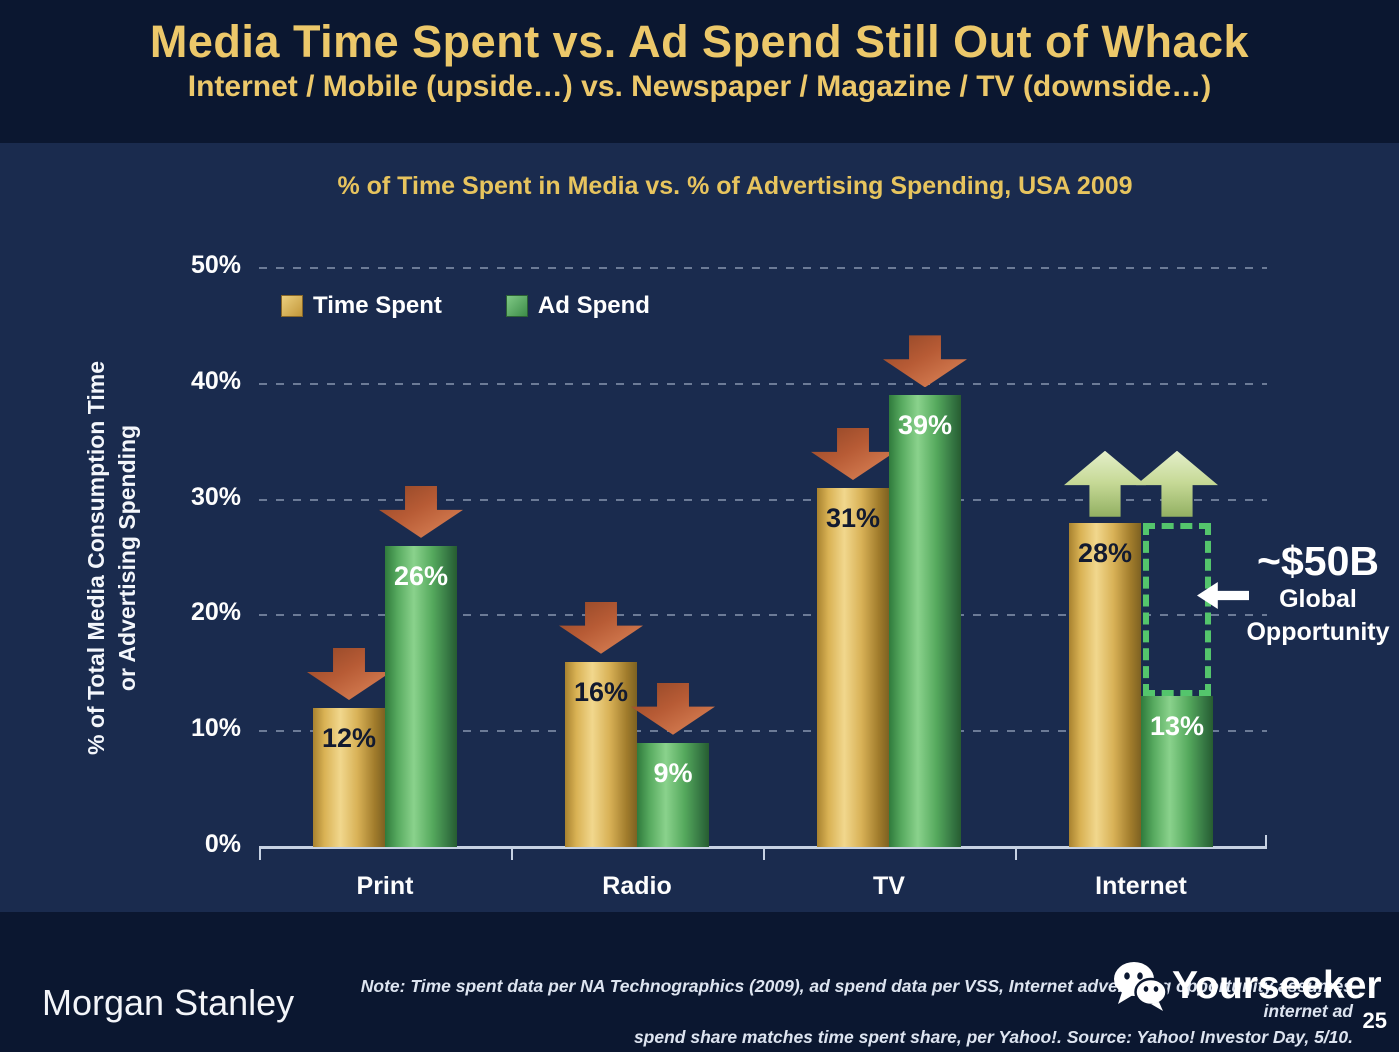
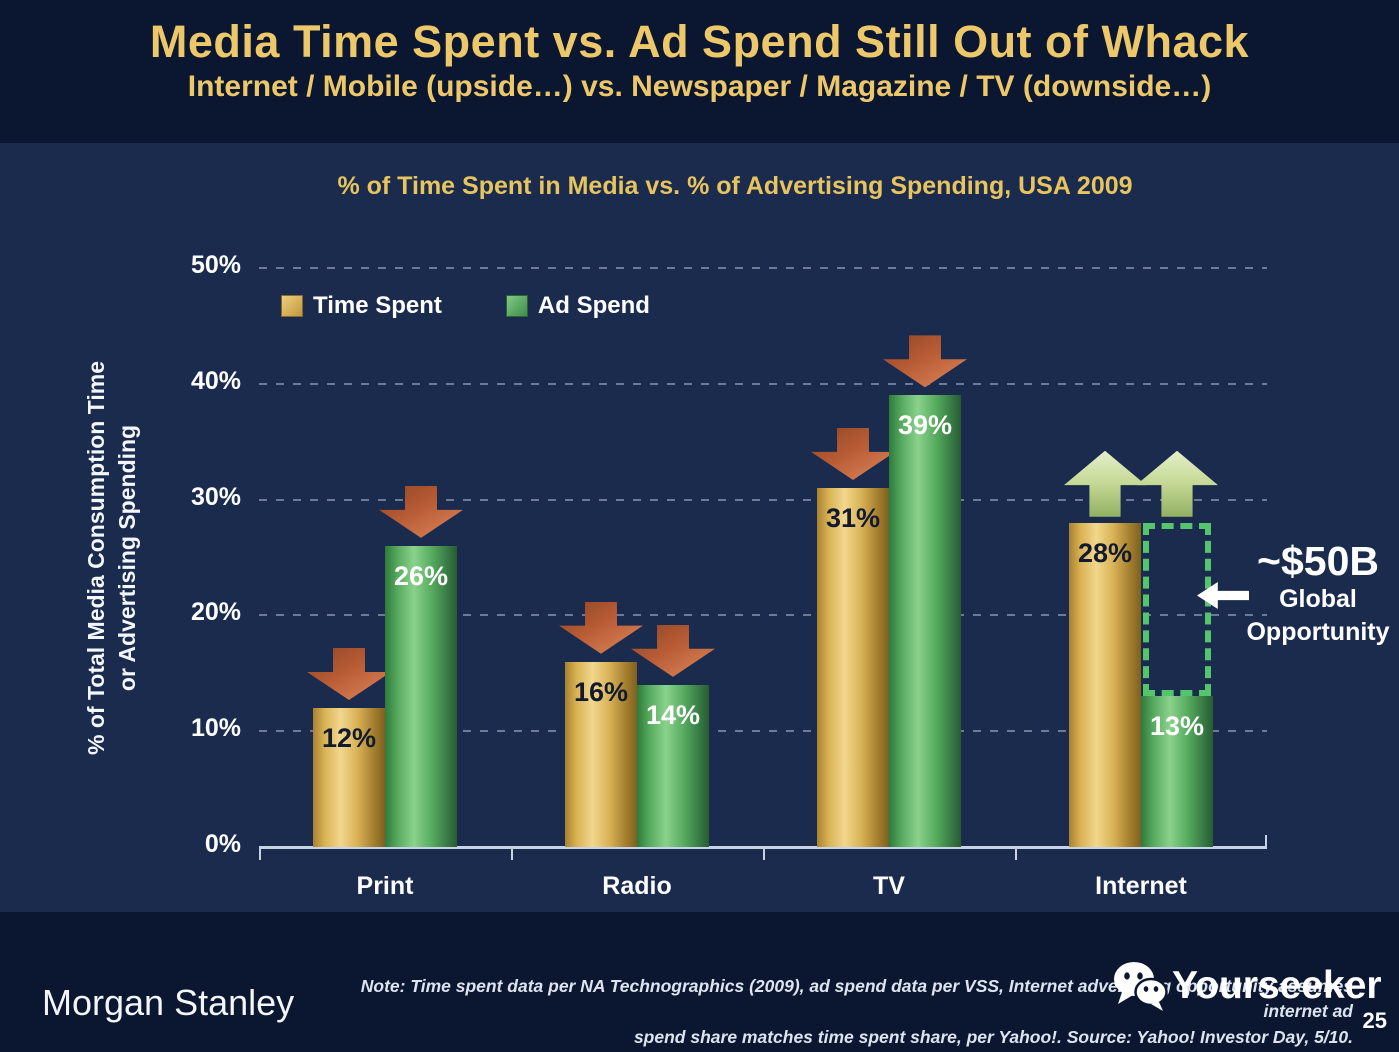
Ad Spend/Radio: 9% -> 14%
